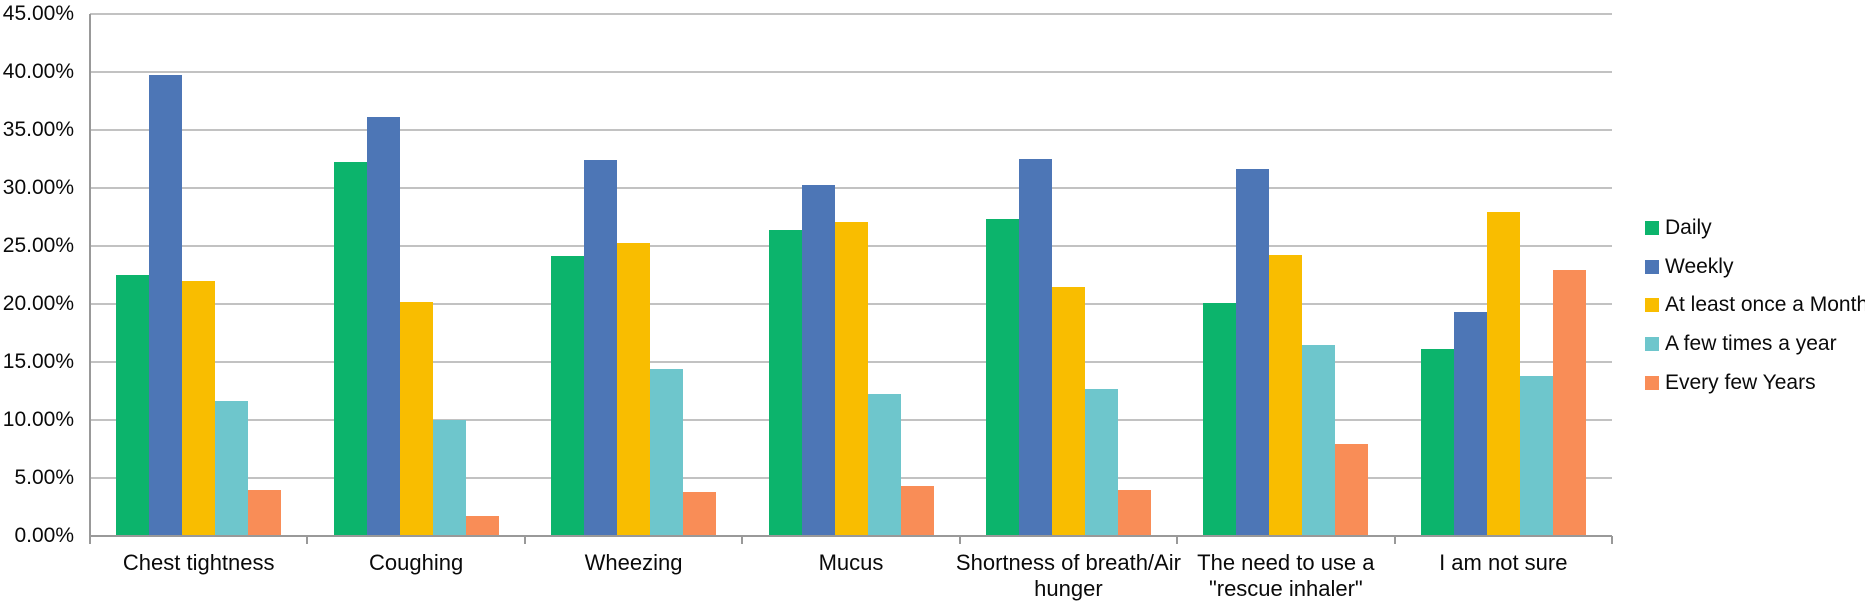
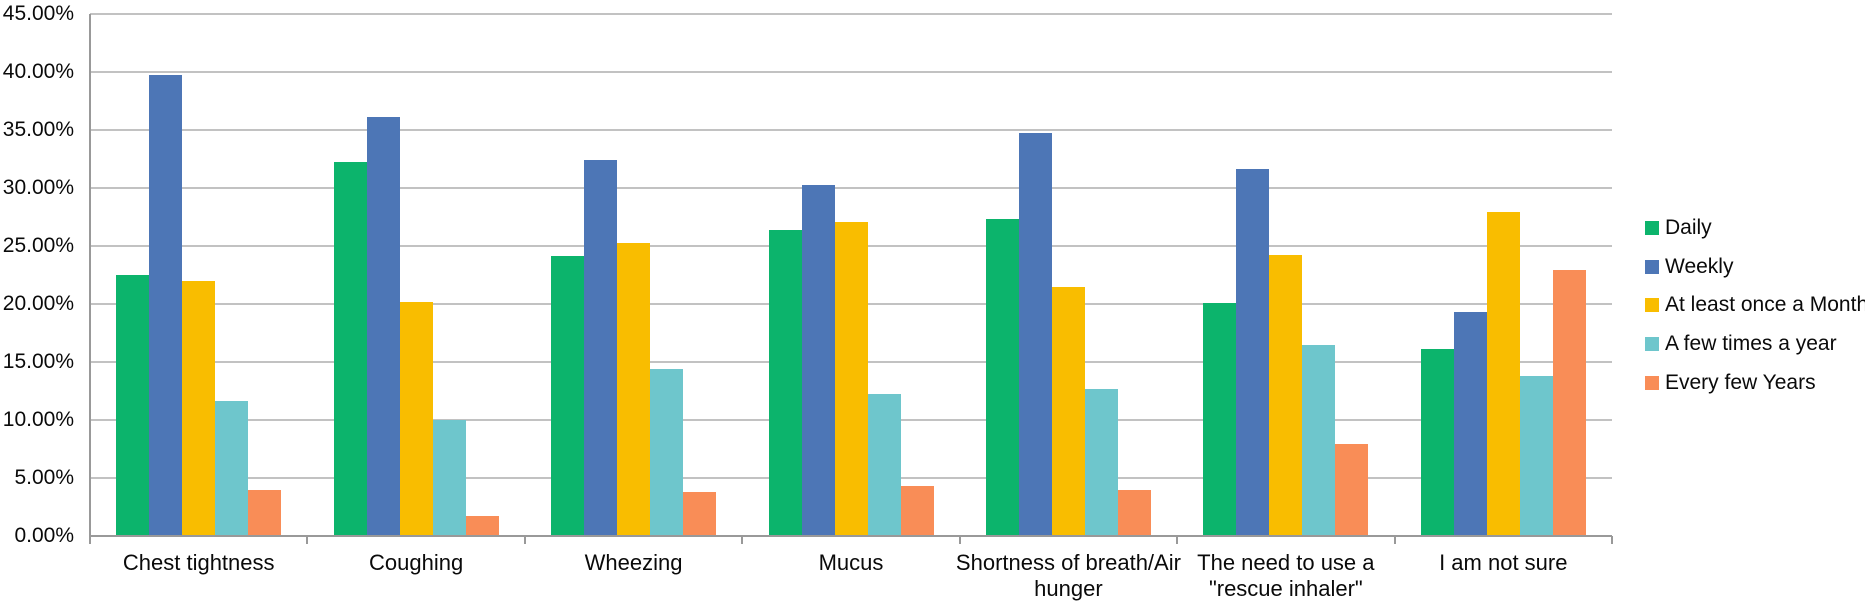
Weekly/Shortness of breath/Air hunger: 32.5% -> 34.7%
